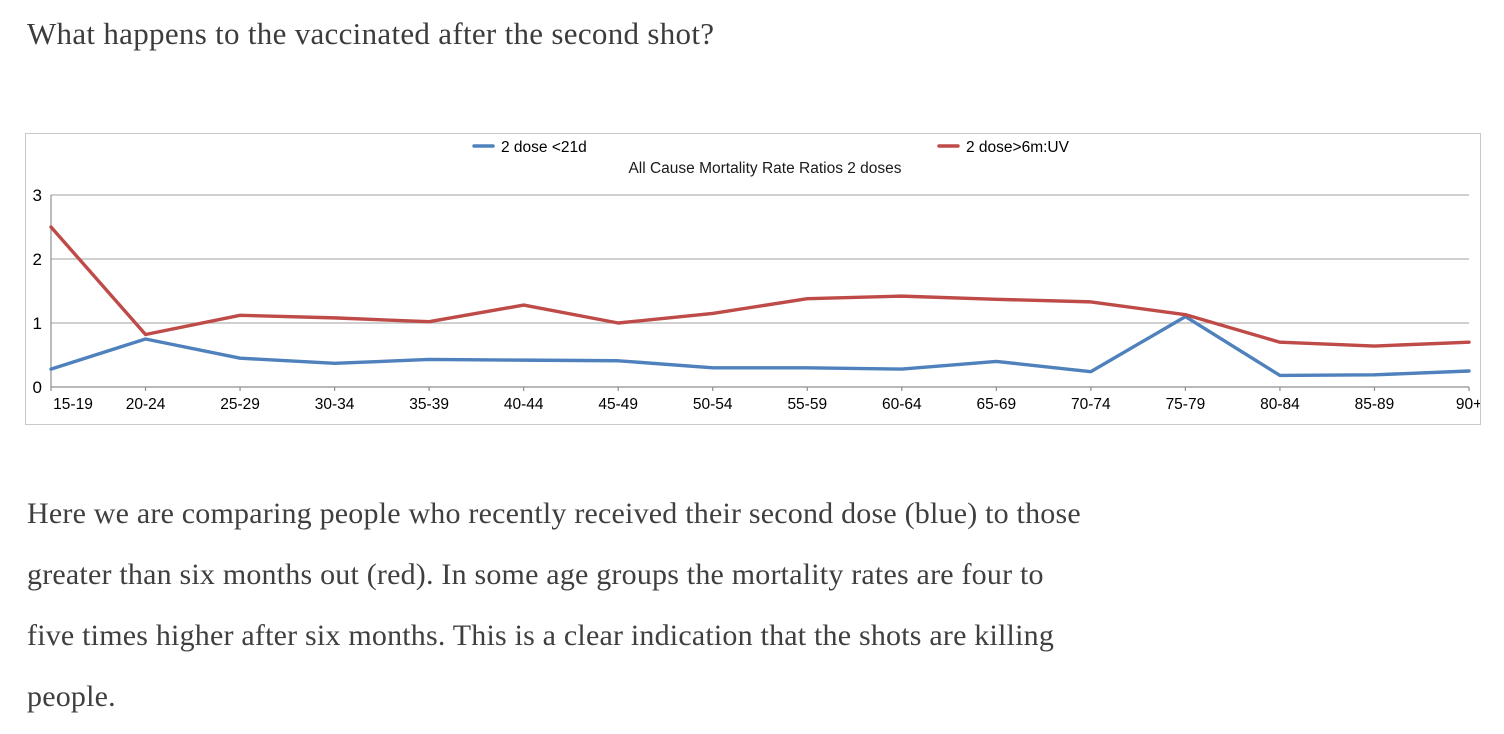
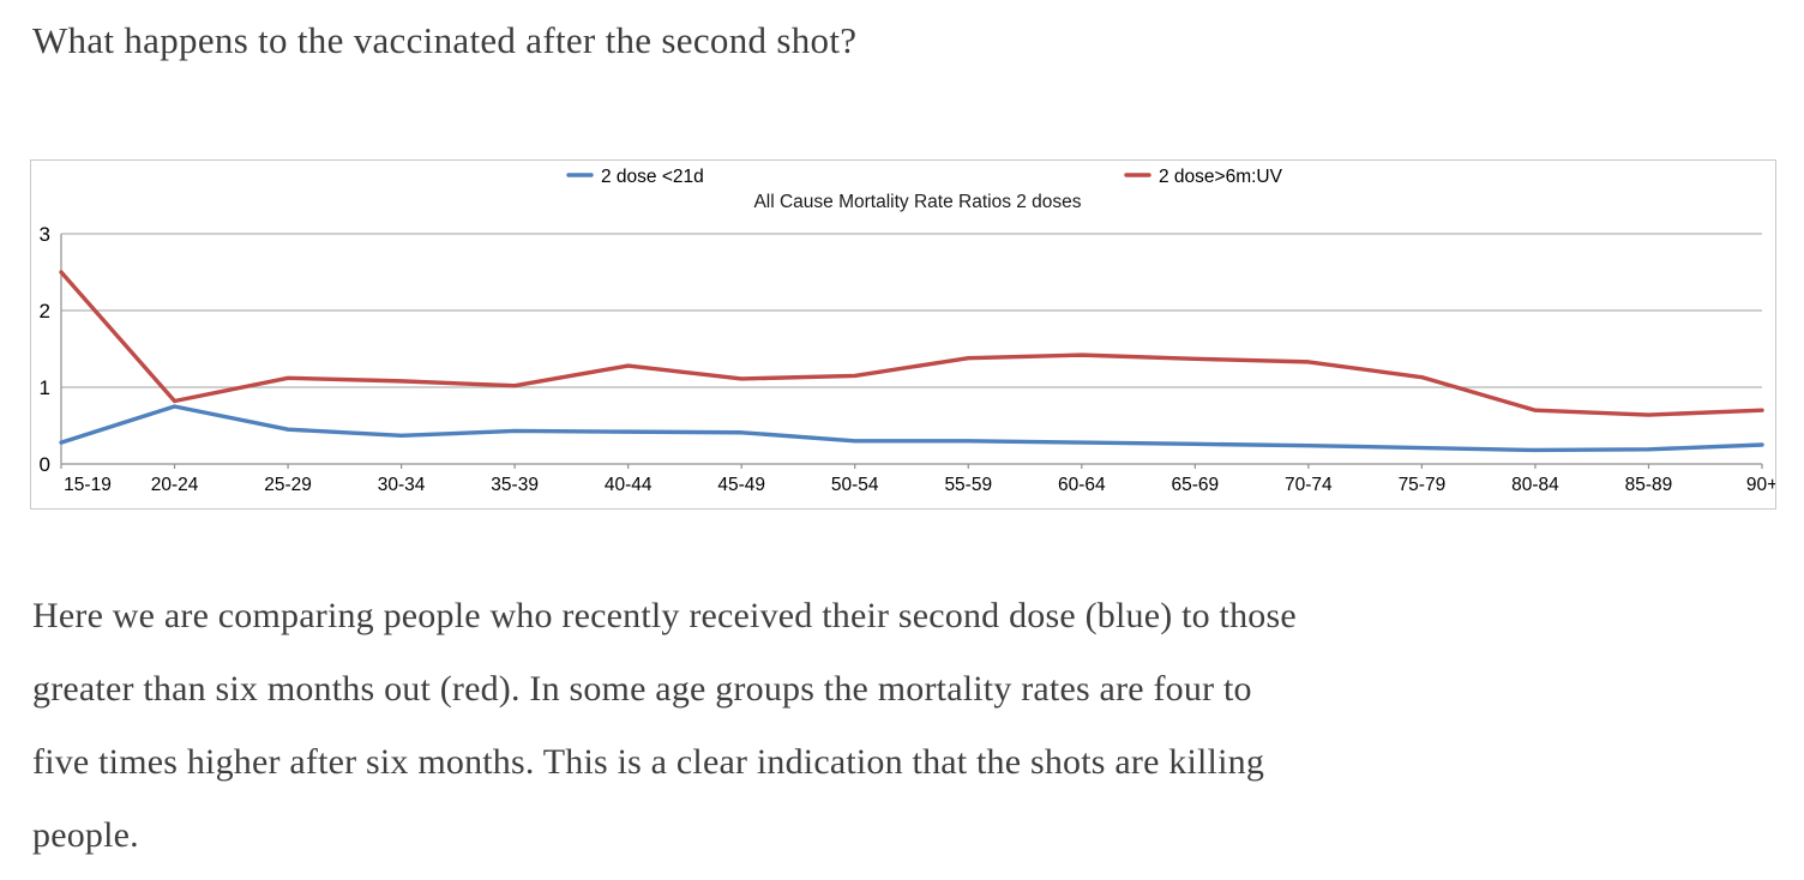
2 dose>6m:UV/45-49: 1.0 -> 1.1
2 dose <21d/65-69: 0.4 -> 0.3
2 dose <21d/75-79: 1.1 -> 0.2
